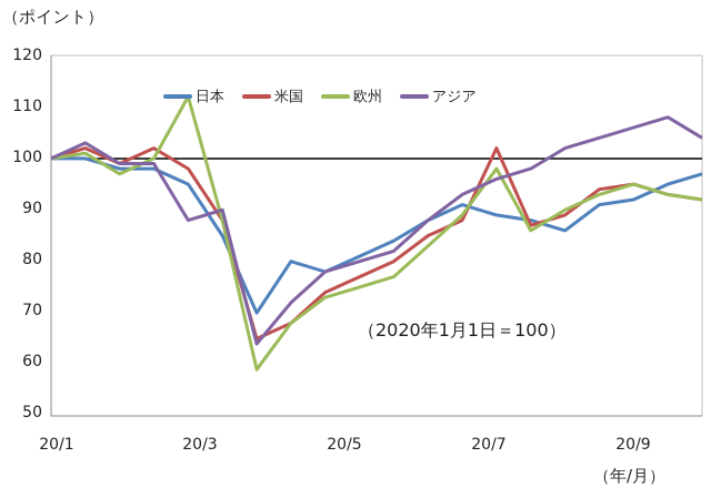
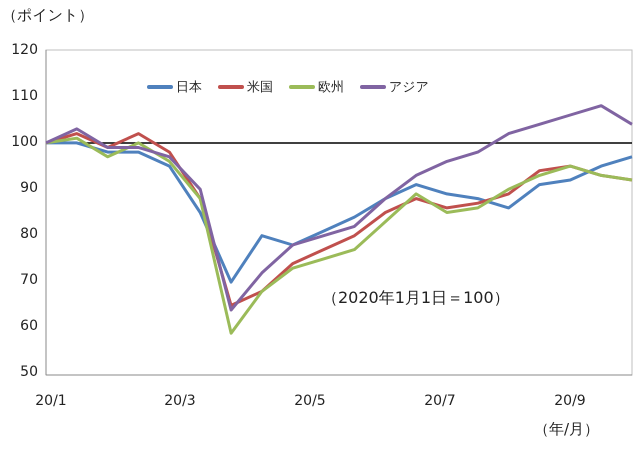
欧州/20/3: 112 -> 96
アジア/20/3: 88 -> 97
米国/20/7: 102 -> 86
欧州/20/7: 98 -> 85
